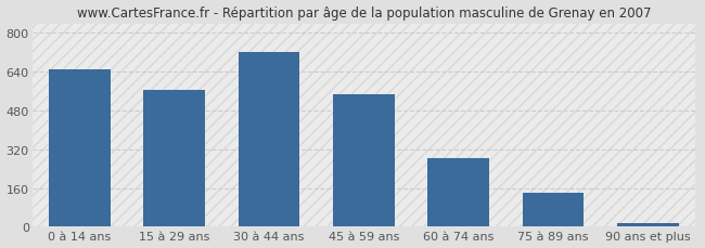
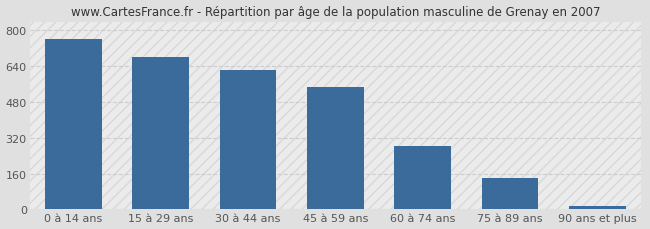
0 à 14 ans: 650 -> 760
15 à 29 ans: 565 -> 682
30 à 44 ans: 720 -> 622
